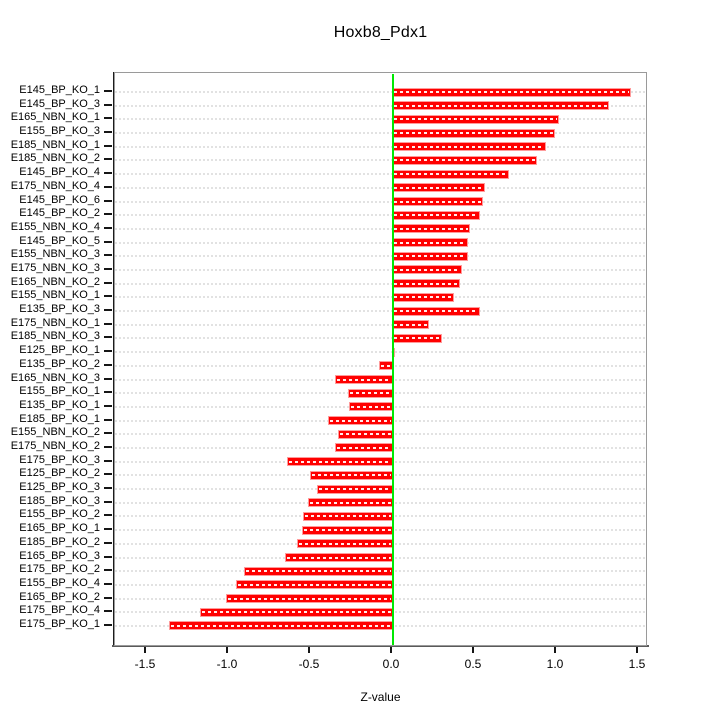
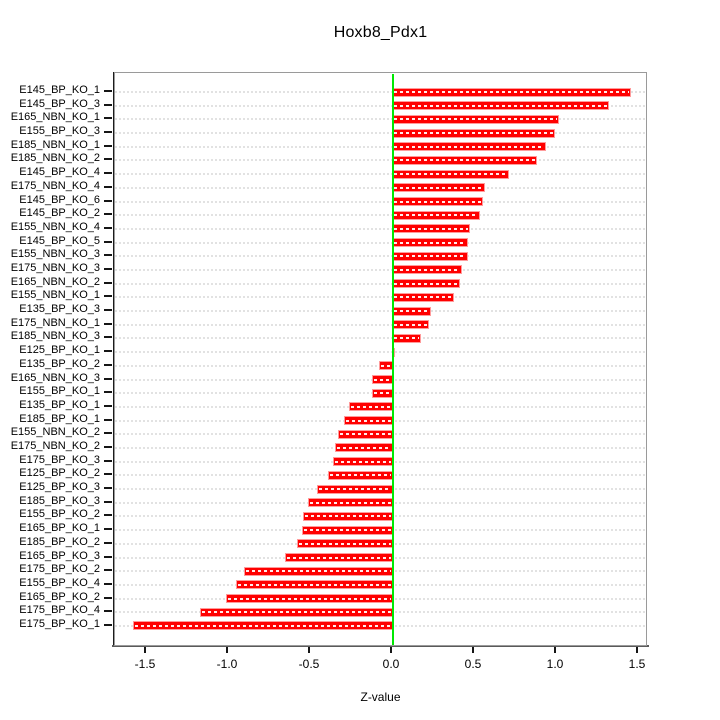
E135_BP_KO_3: 0.53 -> 0.23
E185_NBN_KO_3: 0.30 -> 0.17
E165_NBN_KO_3: -0.35 -> -0.12
E155_BP_KO_1: -0.27 -> -0.12
E185_BP_KO_1: -0.39 -> -0.29
E175_BP_KO_3: -0.64 -> -0.36
E125_BP_KO_2: -0.50 -> -0.39
E175_BP_KO_1: -1.36 -> -1.58
